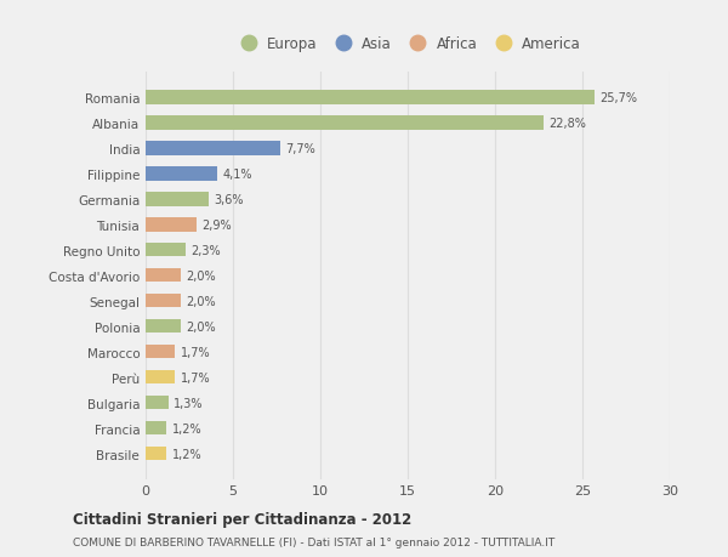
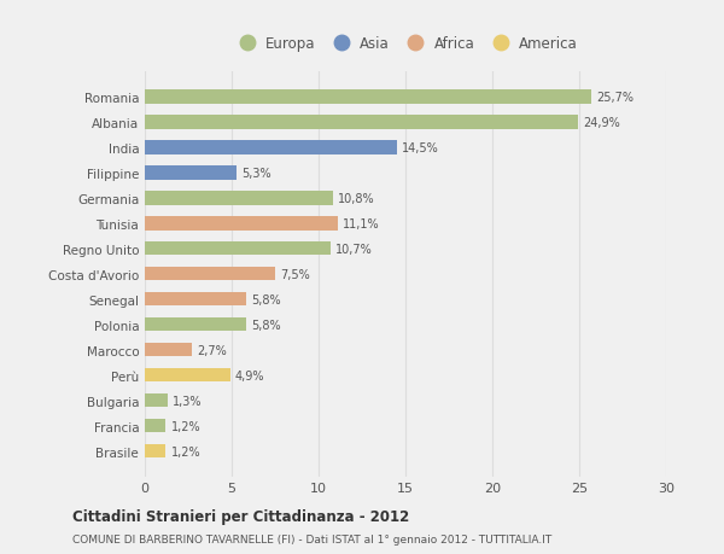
Albania: 22,8% -> 24,9%
India: 7,7% -> 14,5%
Filippine: 4,1% -> 5,3%
Germania: 3,6% -> 10,8%
Tunisia: 2,9% -> 11,1%
Regno Unito: 2,3% -> 10,7%
Costa d'Avorio: 2,0% -> 7,5%
Senegal: 2,0% -> 5,8%
Polonia: 2,0% -> 5,8%
Marocco: 1,7% -> 2,7%
Perù: 1,7% -> 4,9%
